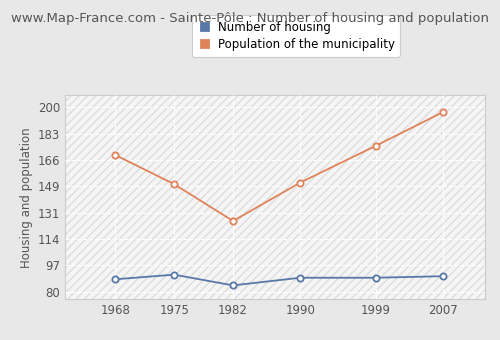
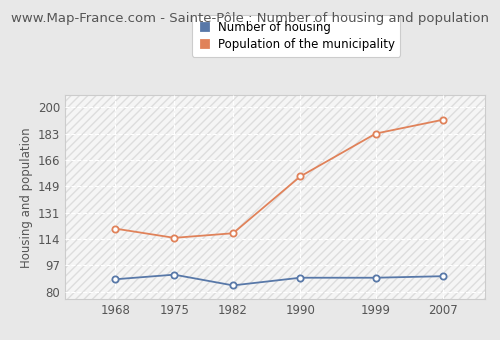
Population of the municipality/1968: 169 -> 121
Population of the municipality/1975: 150 -> 115
Population of the municipality/1982: 126 -> 118
Population of the municipality/1990: 151 -> 155
Population of the municipality/1999: 175 -> 183
Population of the municipality/2007: 197 -> 192
